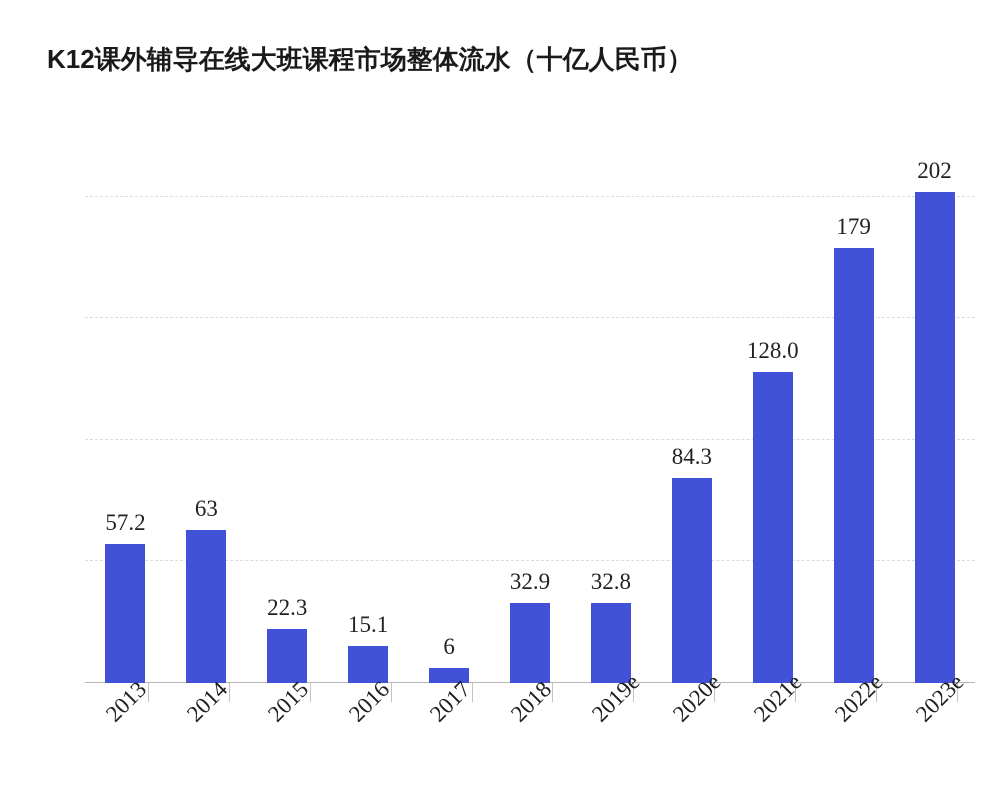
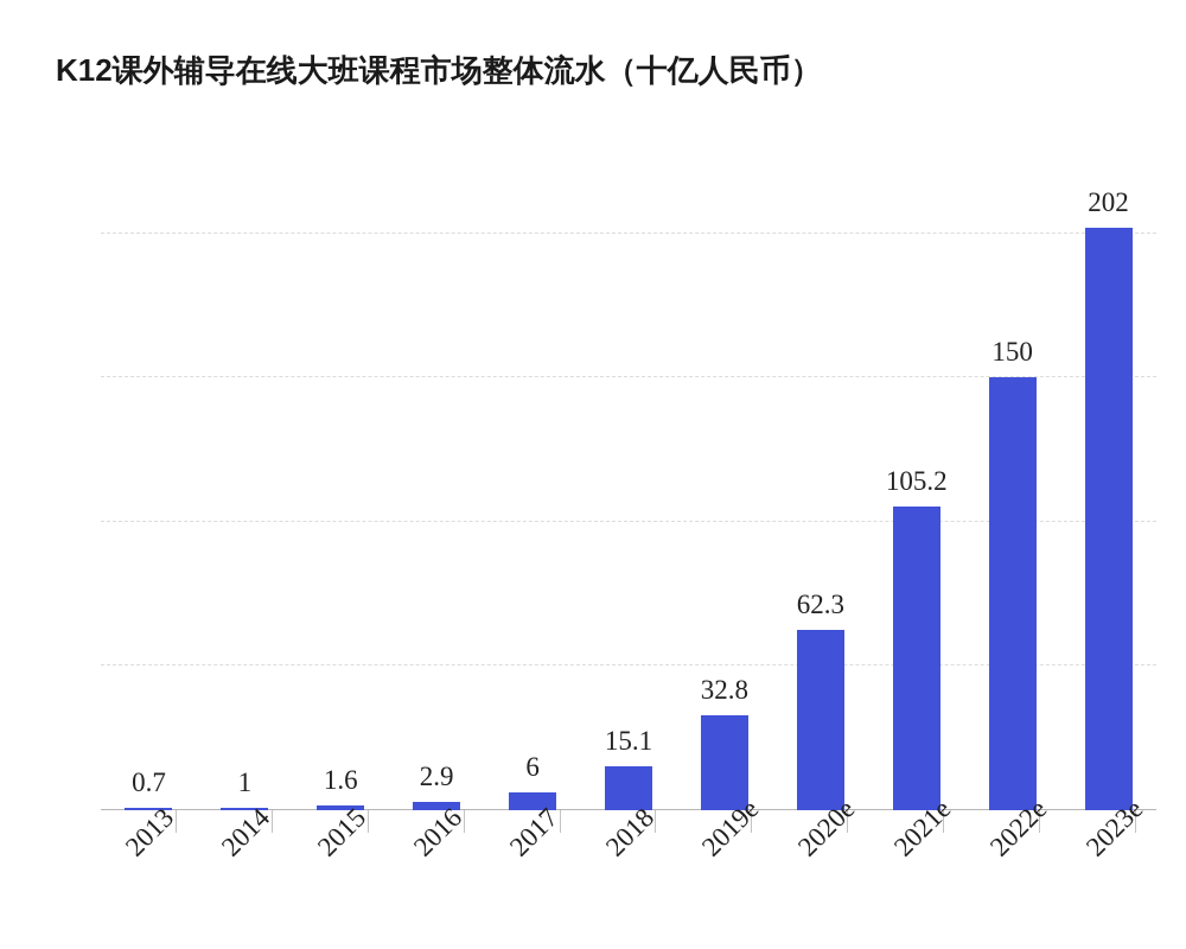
2013: 57.2 -> 0.7
2014: 63 -> 1
2015: 22.3 -> 1.6
2016: 15.1 -> 2.9
2018: 32.9 -> 15.1
2020e: 84.3 -> 62.3
2021e: 128.0 -> 105.2
2022e: 179 -> 150
